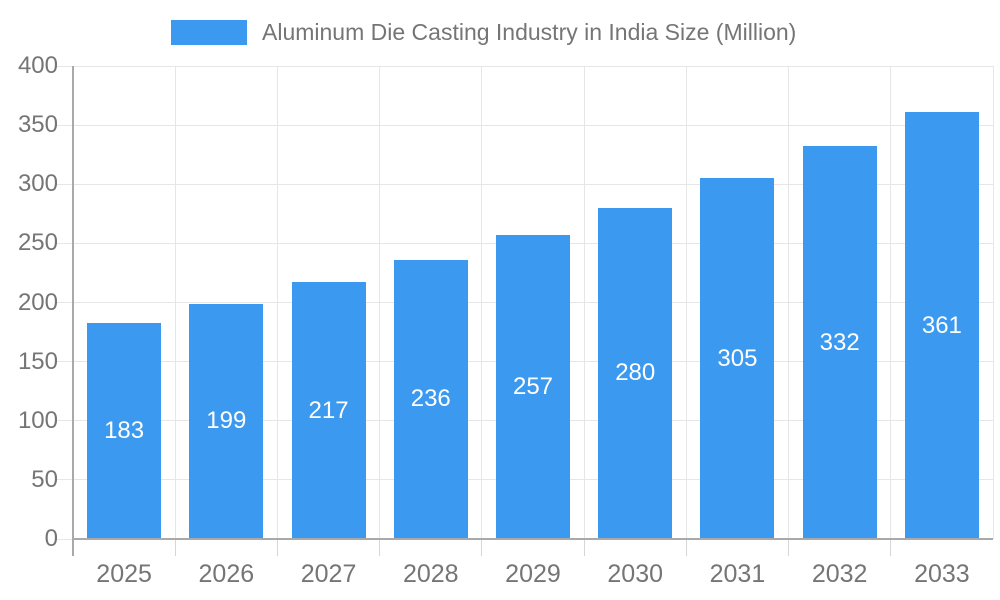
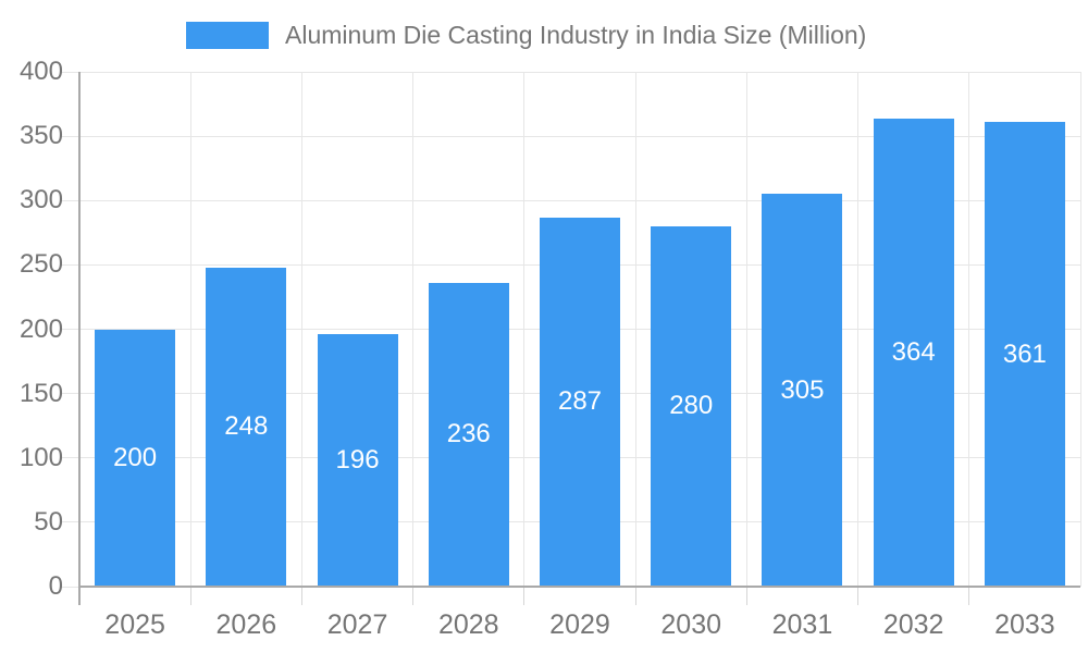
2025: 183 -> 200
2026: 199 -> 248
2027: 217 -> 196
2029: 257 -> 287
2032: 332 -> 364
